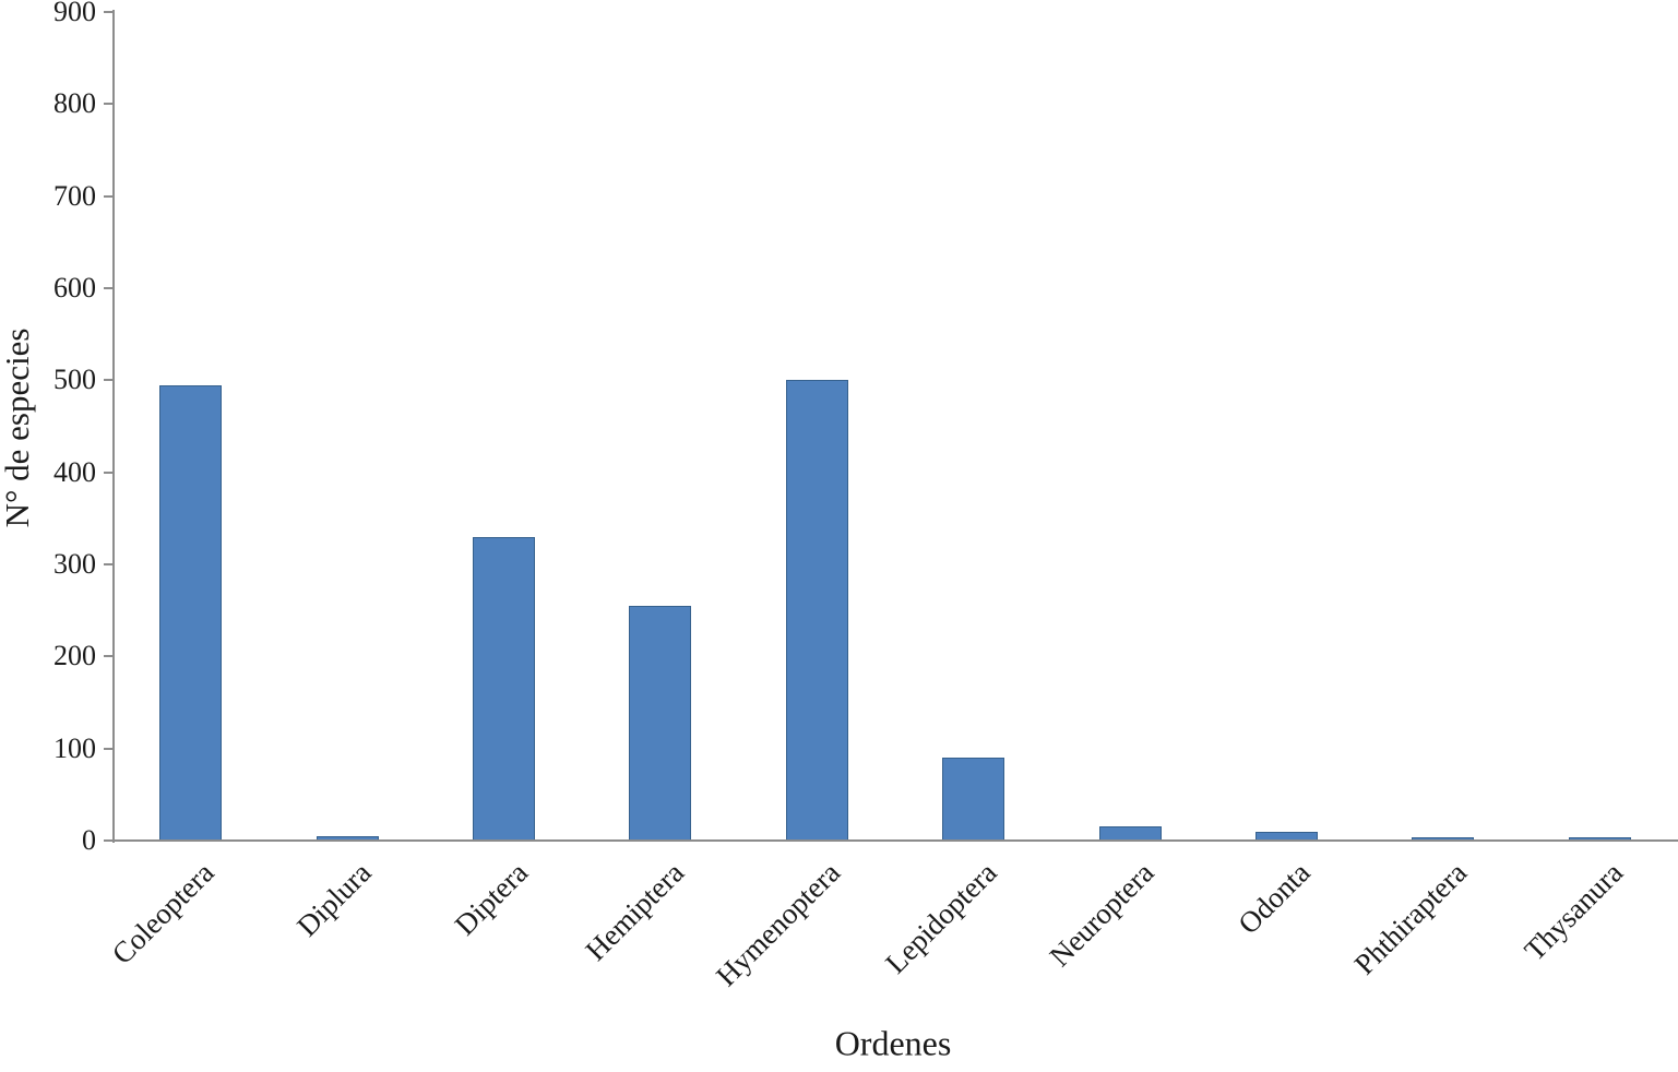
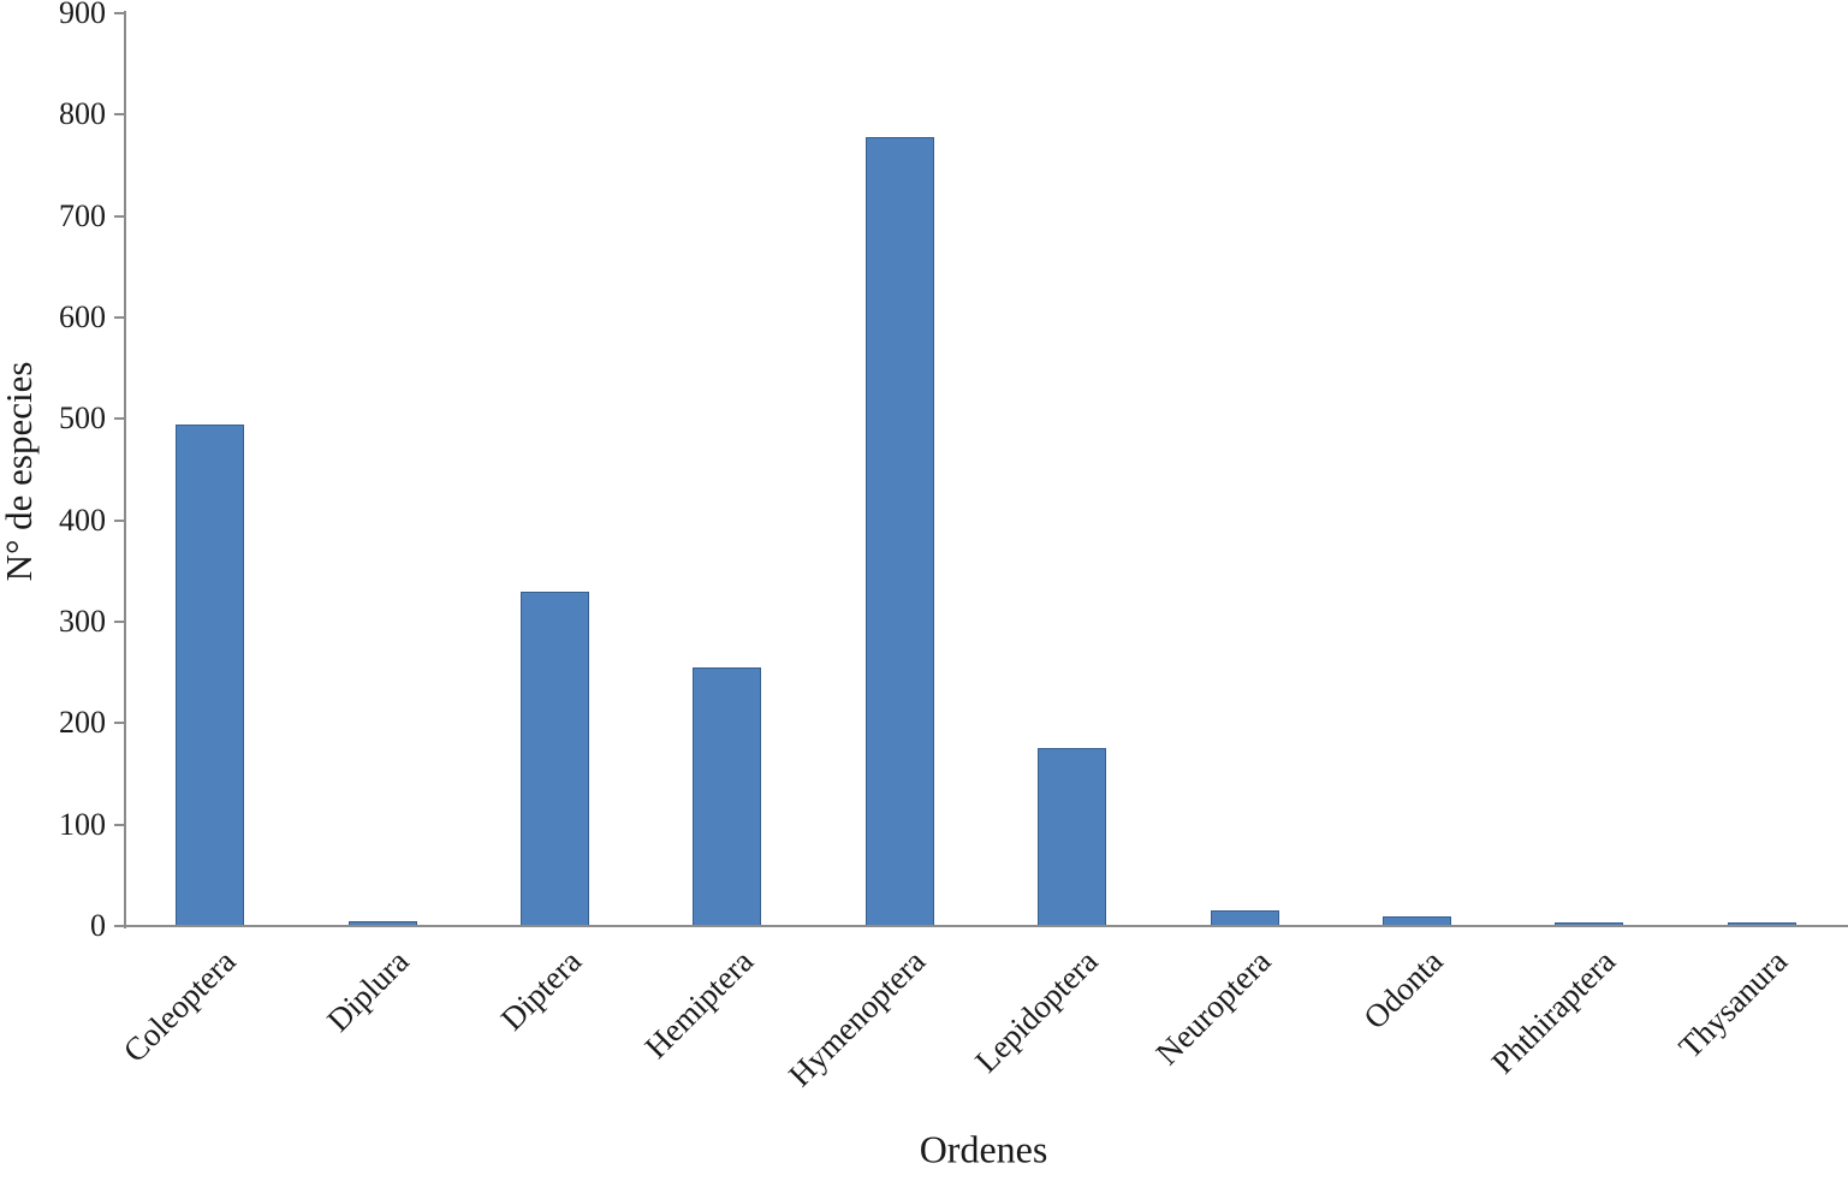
Hymenoptera: 500 -> 780
Lepidoptera: 90 -> 180
